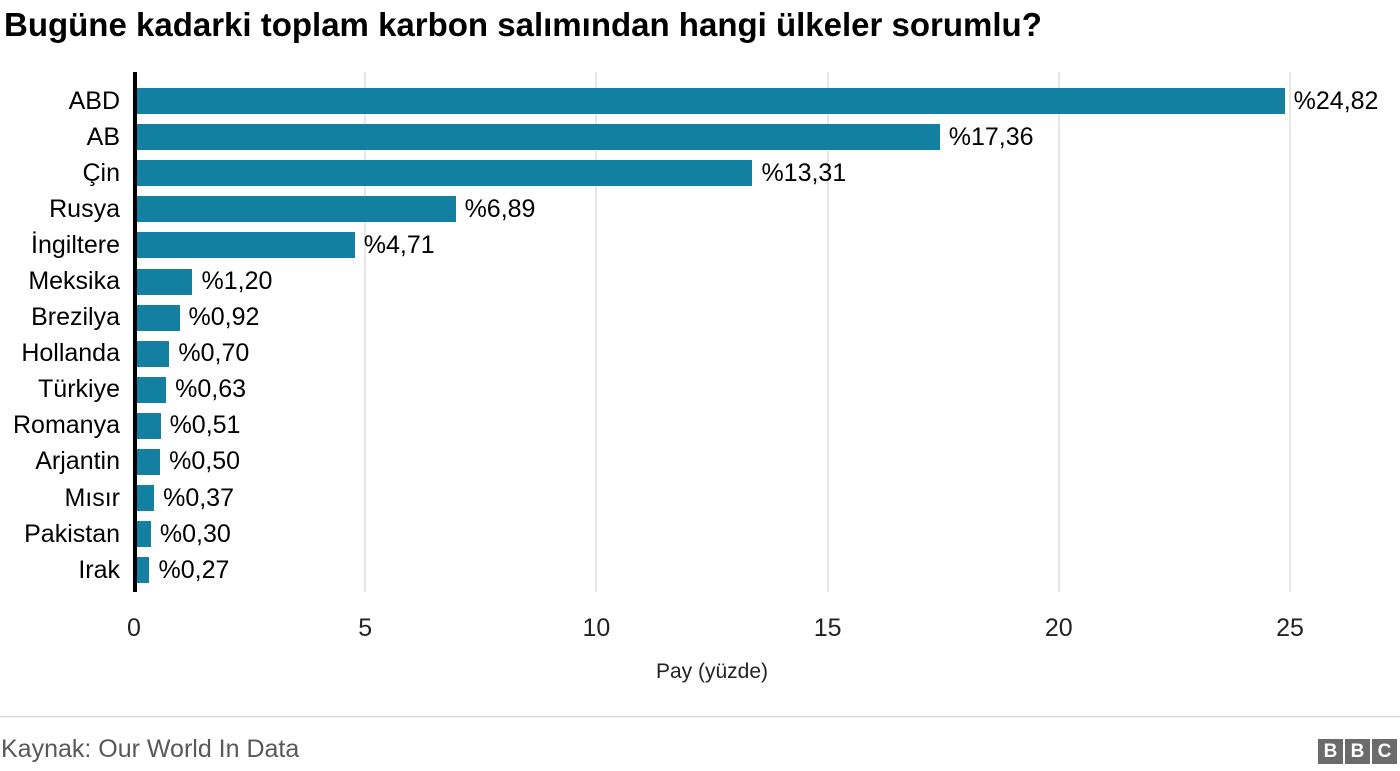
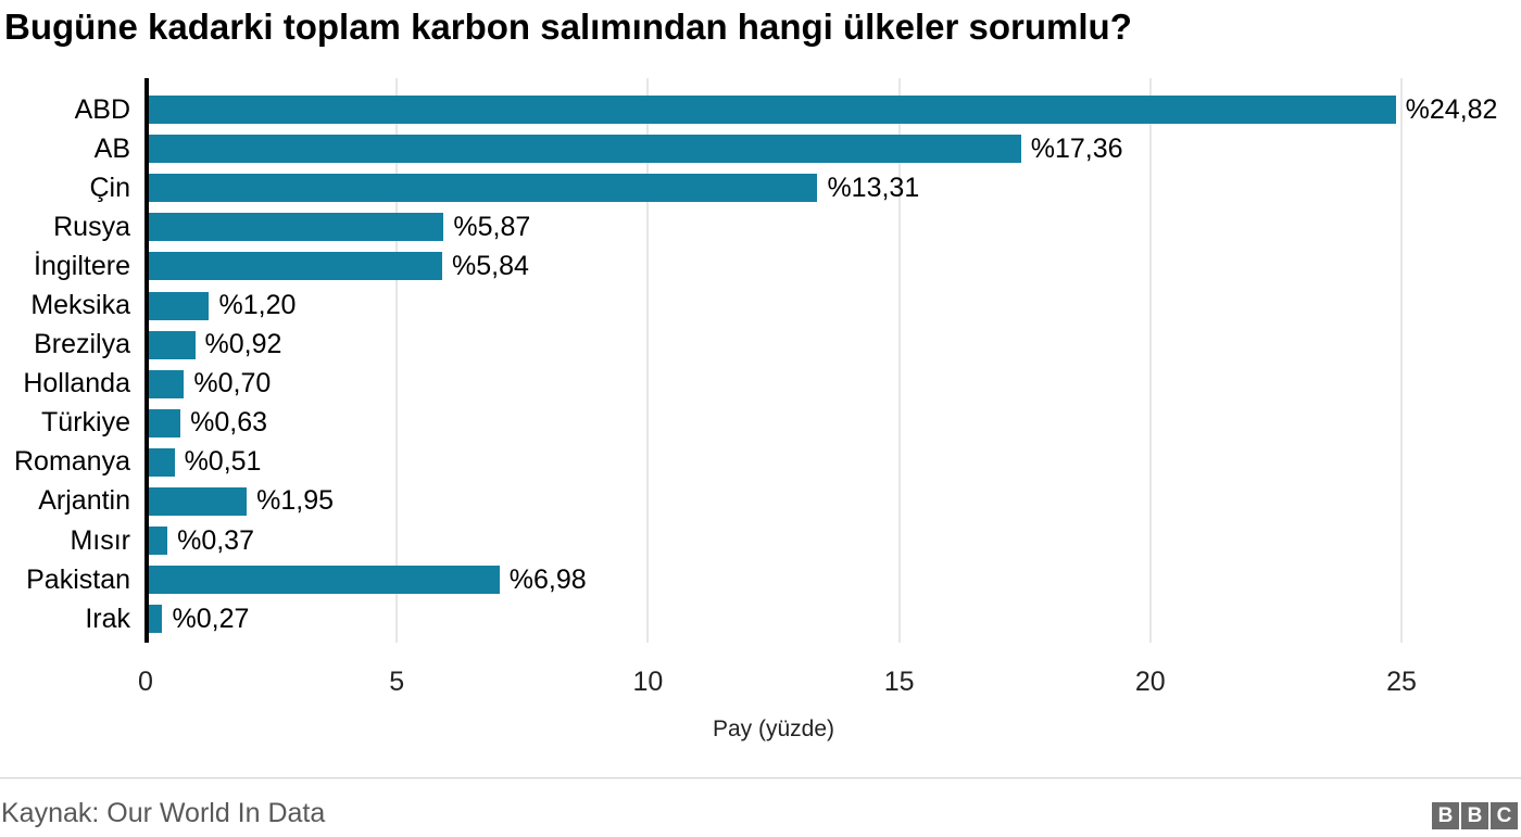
Rusya: 6,89 -> 5,87
İngiltere: 4,71 -> 5,84
Arjantin: 0,50 -> 1,95
Pakistan: 0,30 -> 6,98
